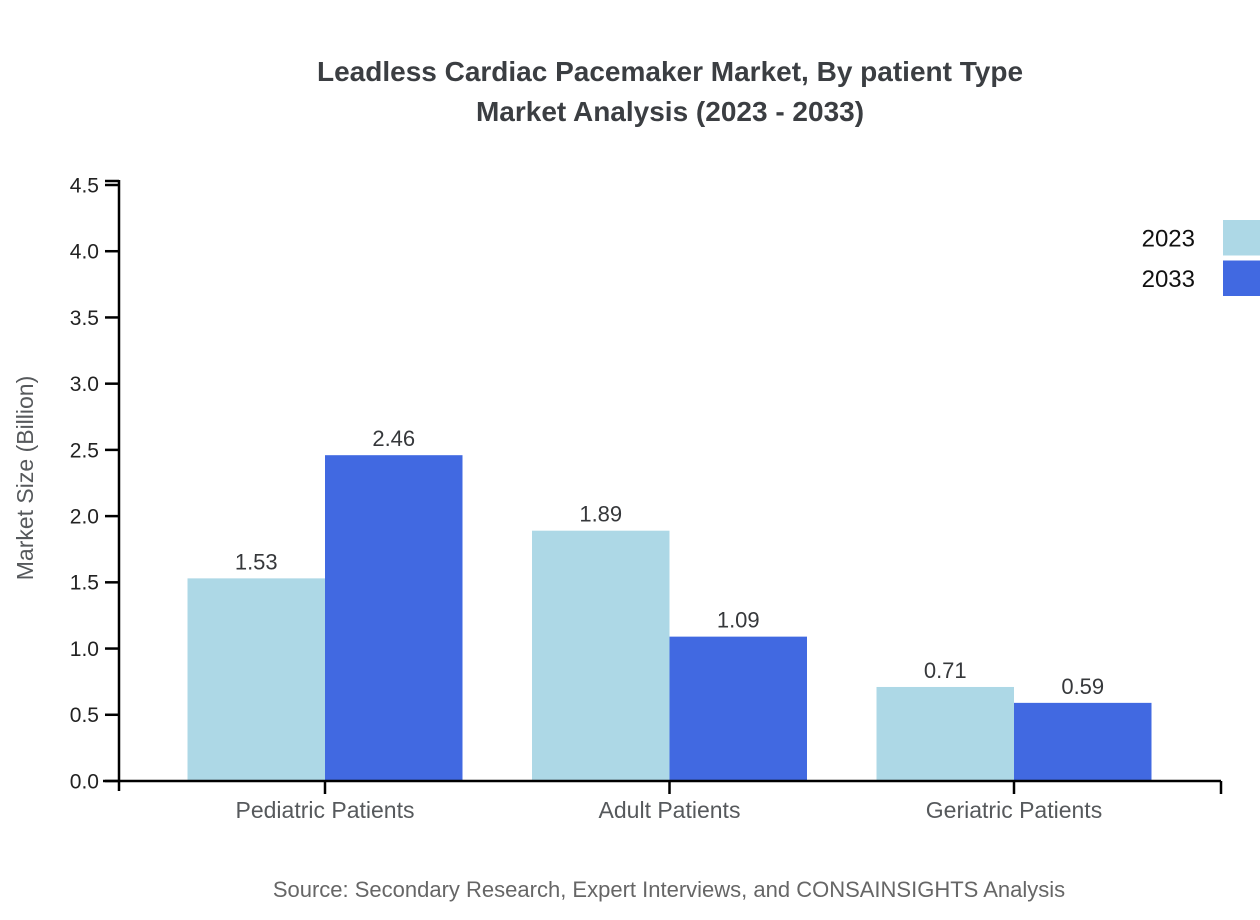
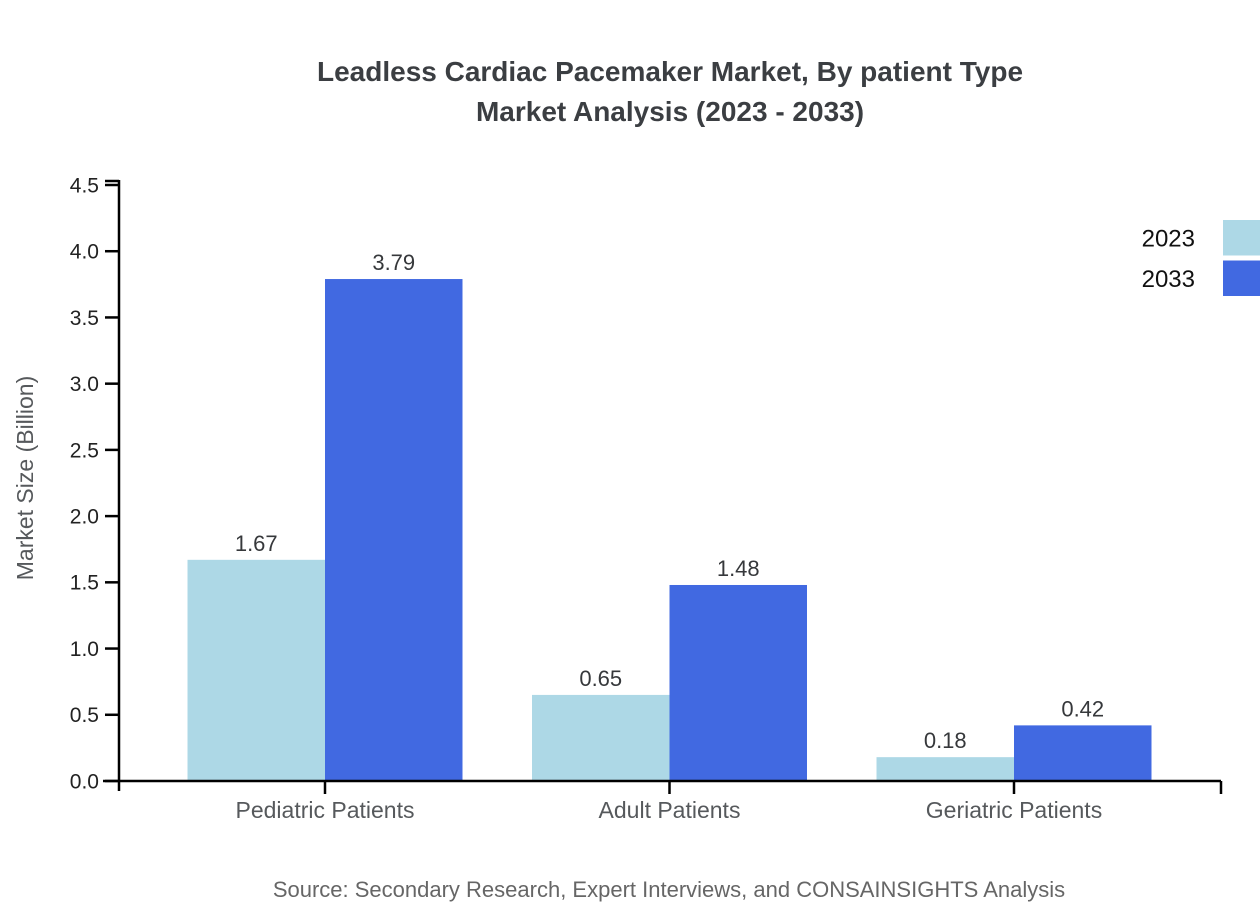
2023/Pediatric Patients: 1.53 -> 1.67
2033/Pediatric Patients: 2.46 -> 3.79
2023/Adult Patients: 1.89 -> 0.65
2033/Adult Patients: 1.09 -> 1.48
2023/Geriatric Patients: 0.71 -> 0.18
2033/Geriatric Patients: 0.59 -> 0.42
